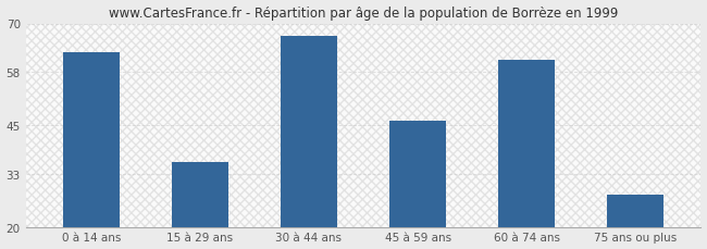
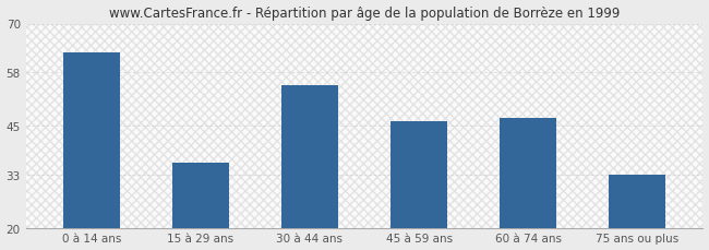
30 à 44 ans: 67 -> 55
60 à 74 ans: 61 -> 47
75 ans ou plus: 28 -> 33
